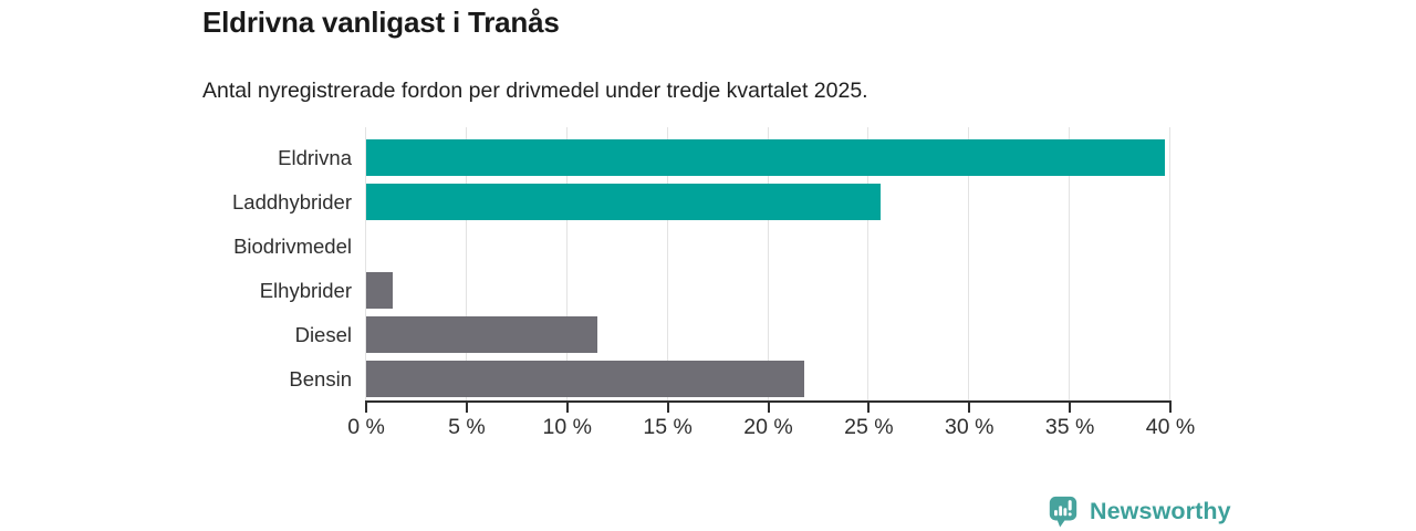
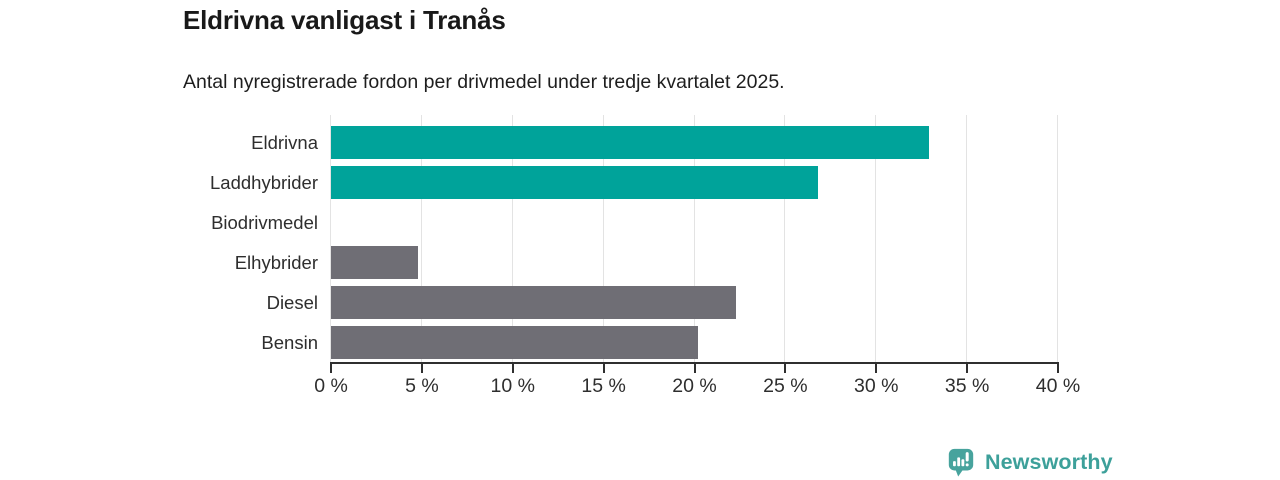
Eldrivna: 39.7% -> 32.9%
Laddhybrider: 25.6% -> 26.8%
Elhybrider: 1.3% -> 4.8%
Diesel: 11.5% -> 22.3%
Bensin: 21.8% -> 20.2%
